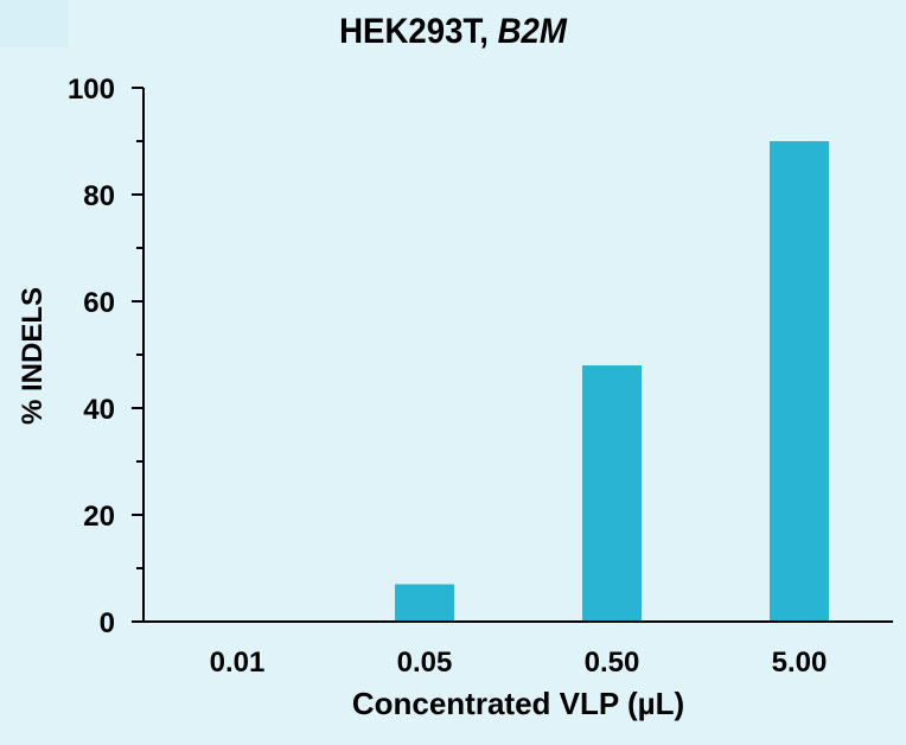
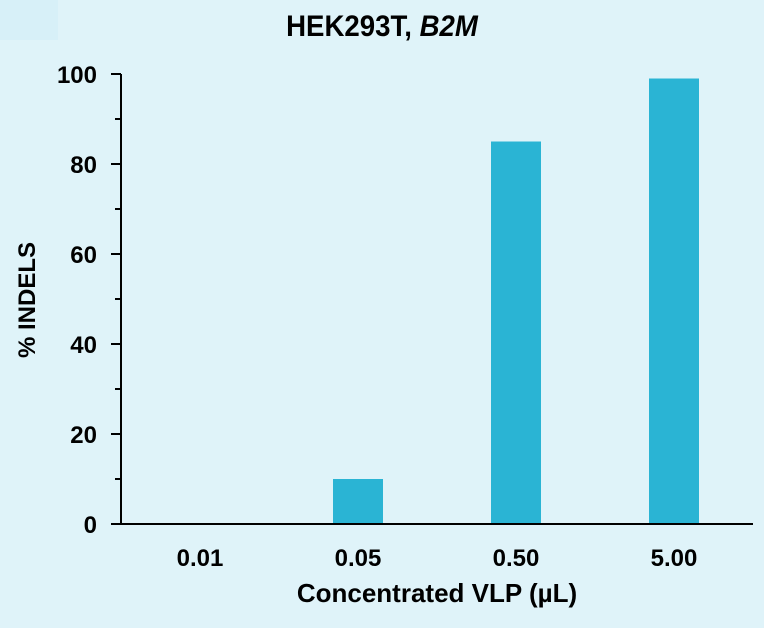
0.05: 7 -> 10
0.50: 48 -> 85
5.00: 90 -> 99
